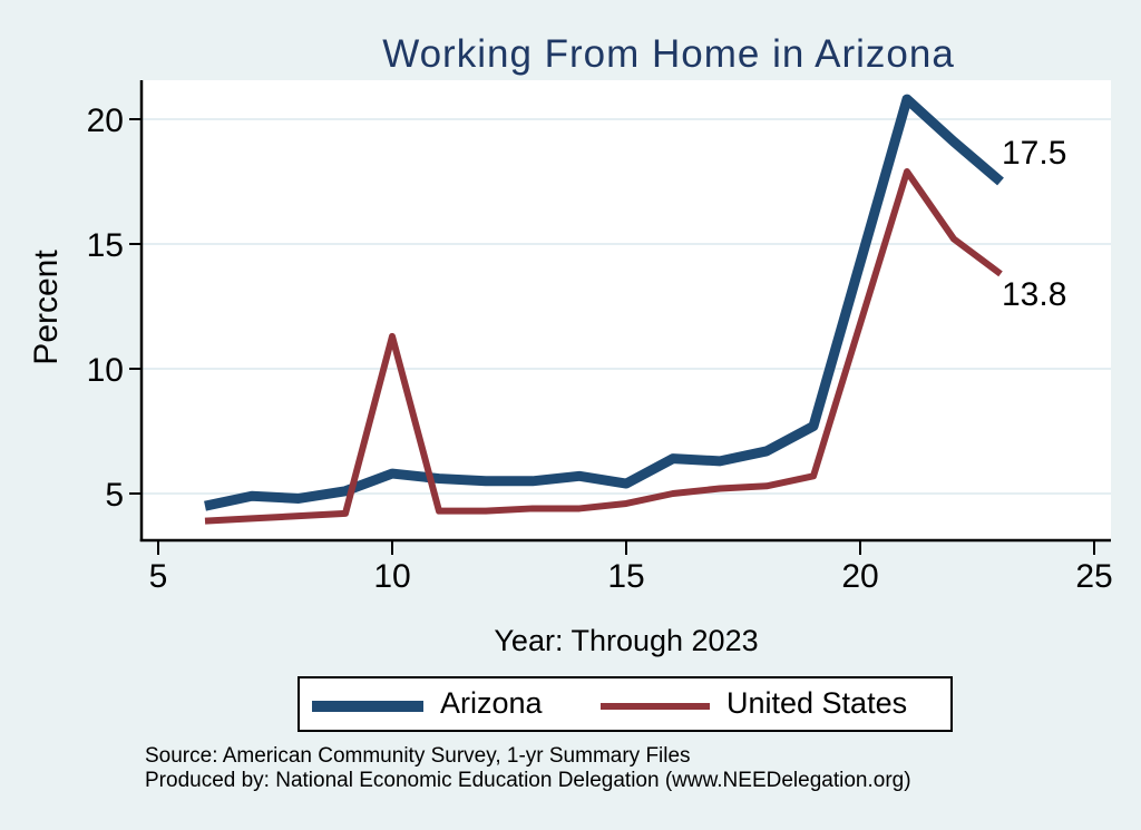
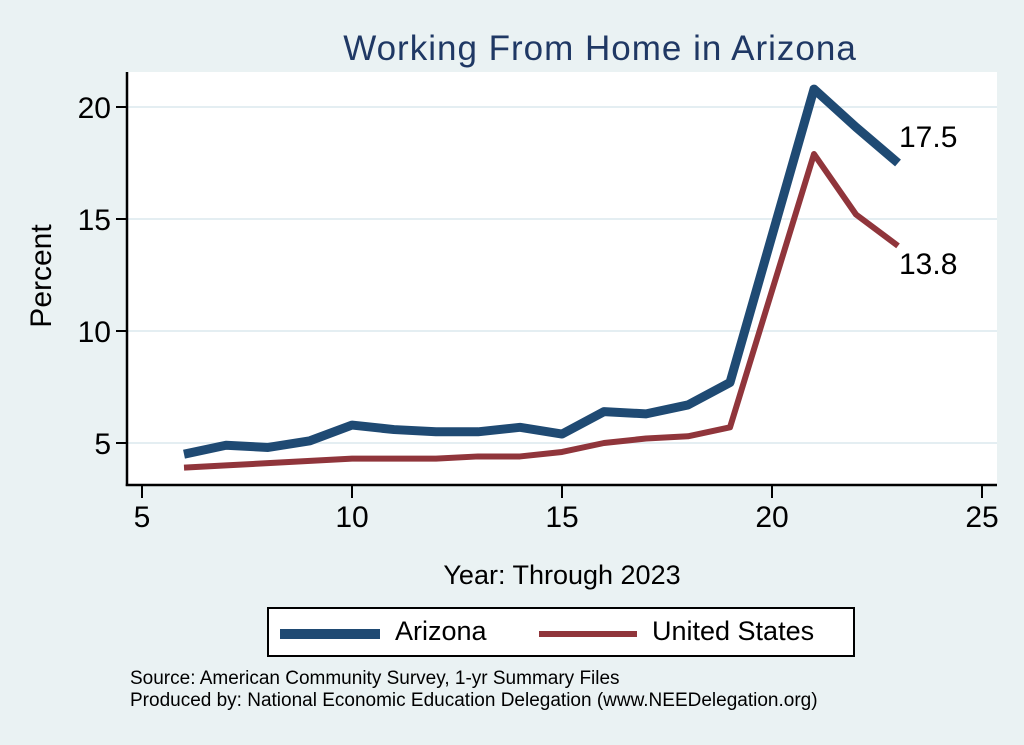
United States/10: 11.3 -> 4.3
